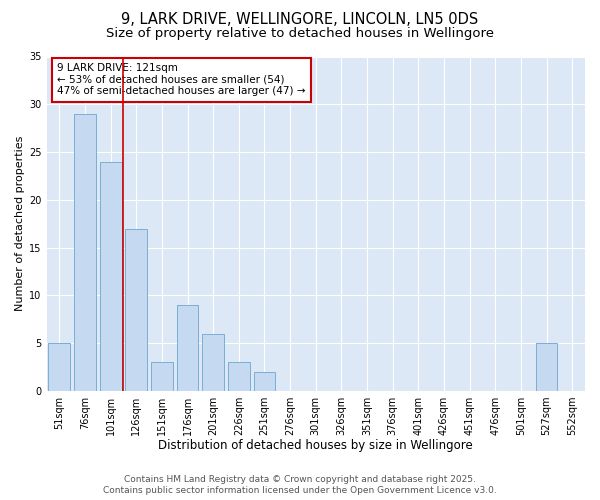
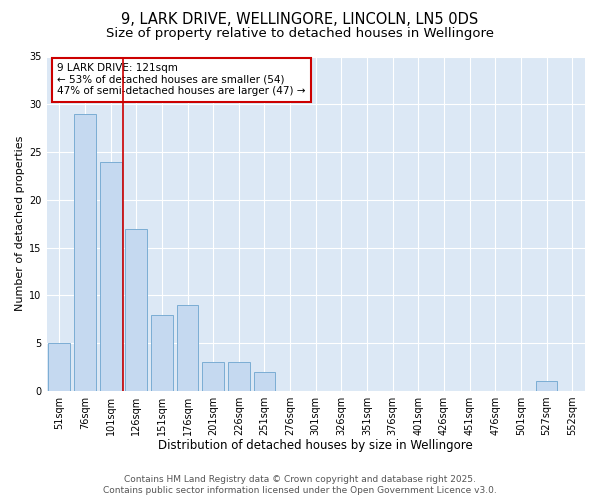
151sqm: 3 -> 8
201sqm: 6 -> 3
527sqm: 5 -> 1
